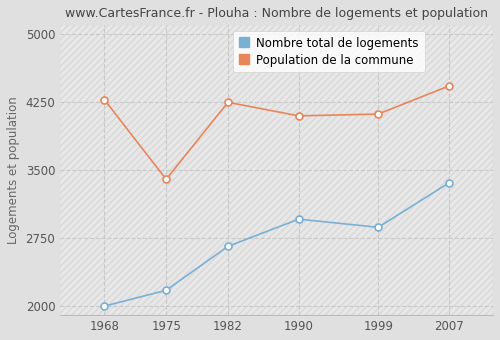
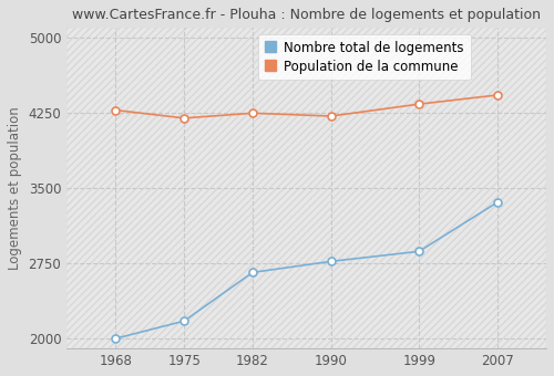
Population de la commune/1975: 3400 -> 4200
Nombre total de logements/1990: 2960 -> 2770
Population de la commune/1990: 4100 -> 4220
Population de la commune/1999: 4120 -> 4340
